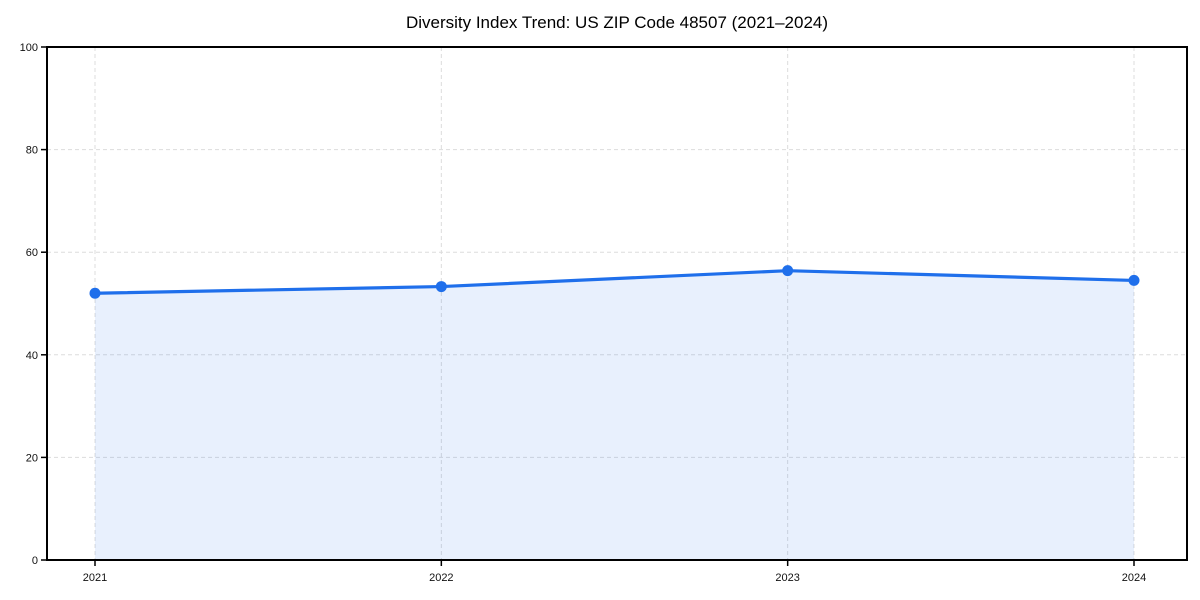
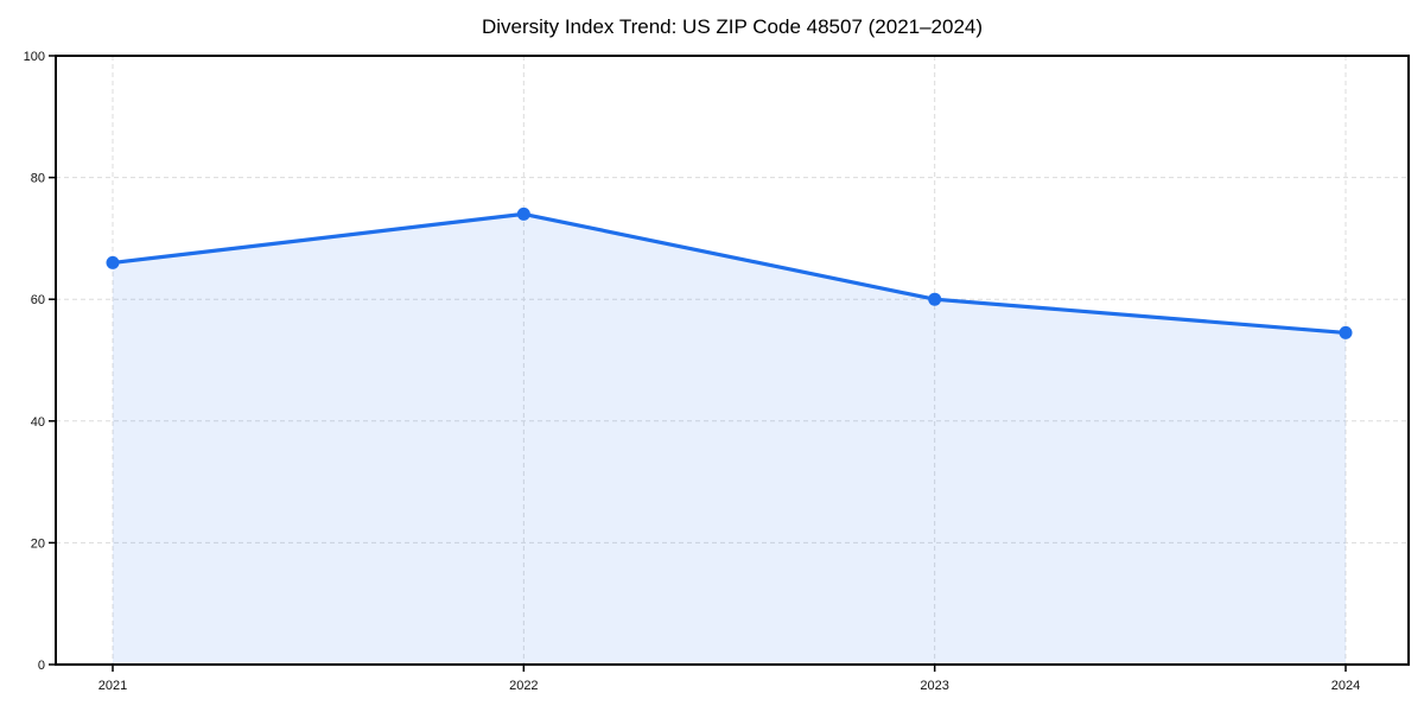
2021: 52 -> 66
2022: 53 -> 74
2023: 56 -> 60
